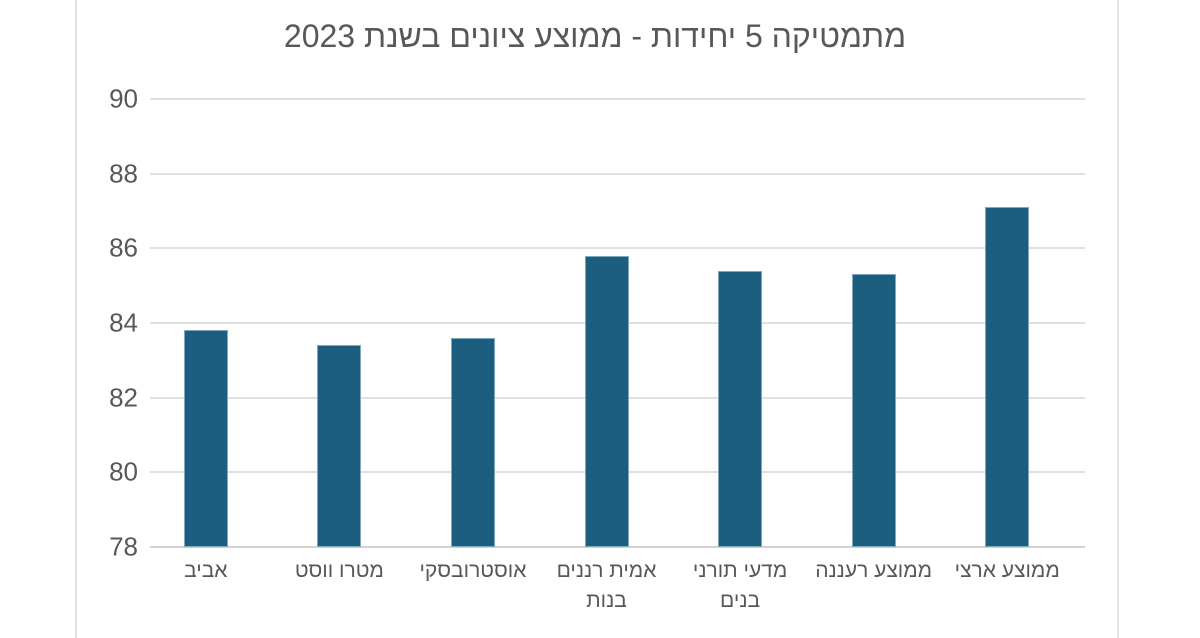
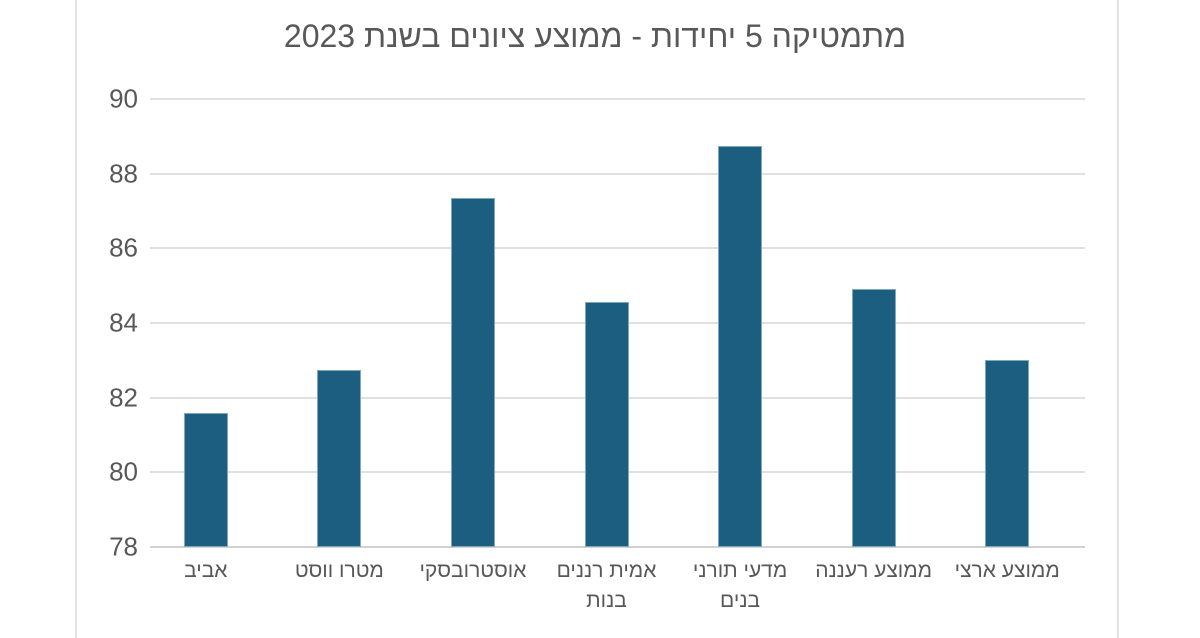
אביב: 83.8 -> 81.6
מטרו ווסט: 83.4 -> 82.8
אוסטרובסקי: 83.6 -> 87.3
אמית רננים בנות: 85.8 -> 84.5
מדעי תורני בנים: 85.4 -> 88.8
ממוצע רעננה: 85.3 -> 84.9
ממוצע ארצי: 87.1 -> 83.0
